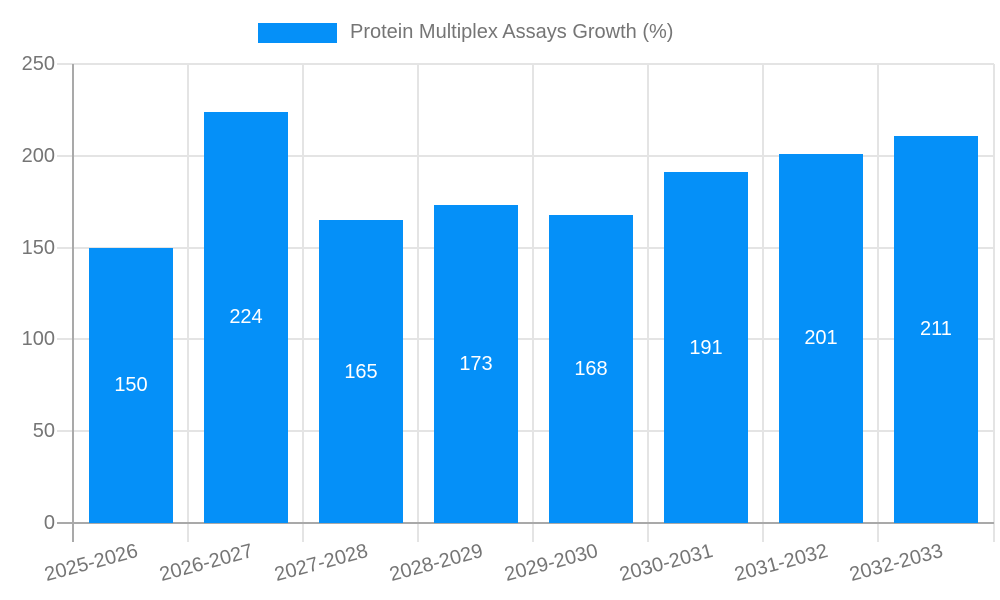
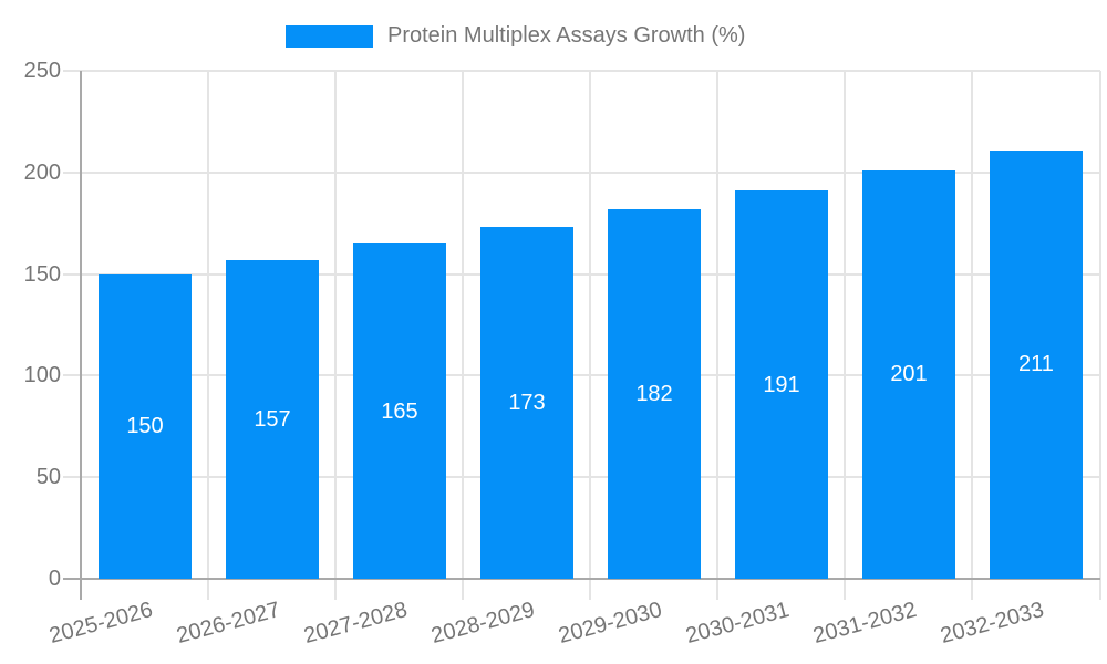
2026-2027: 224 -> 157
2029-2030: 168 -> 182
